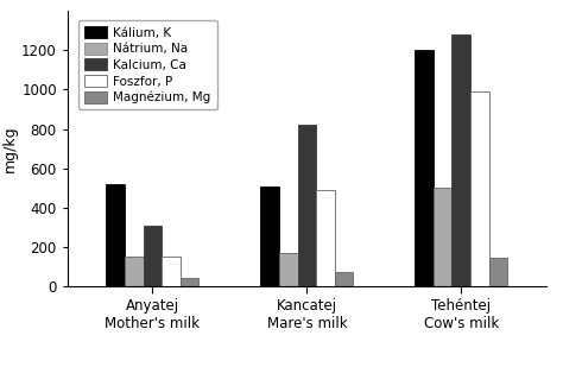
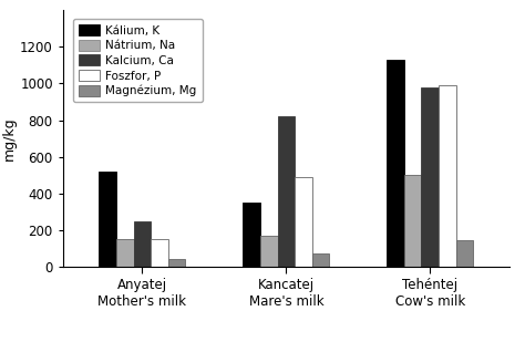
Kalcium, Ca/Anyatej Mother's milk: 310 -> 250
Kálium, K/Kancatej Mare's milk: 510 -> 350
Kálium, K/Tehéntej Cow's milk: 1200 -> 1130
Kalcium, Ca/Tehéntej Cow's milk: 1280 -> 980
